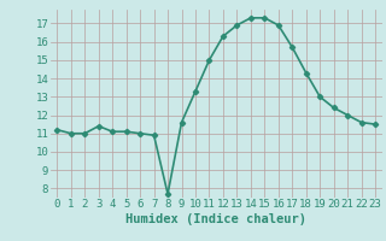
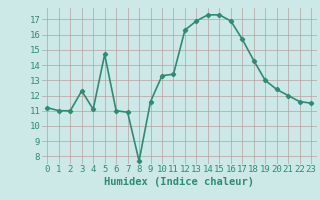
3: 11.4 -> 12.3
5: 11.1 -> 14.7
11: 15.0 -> 13.4
